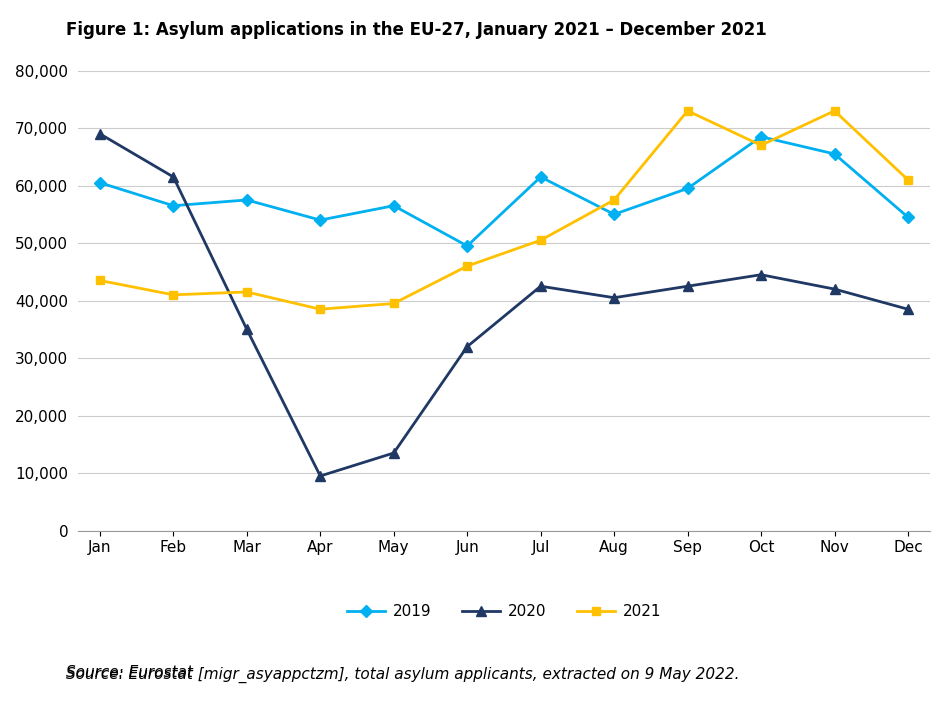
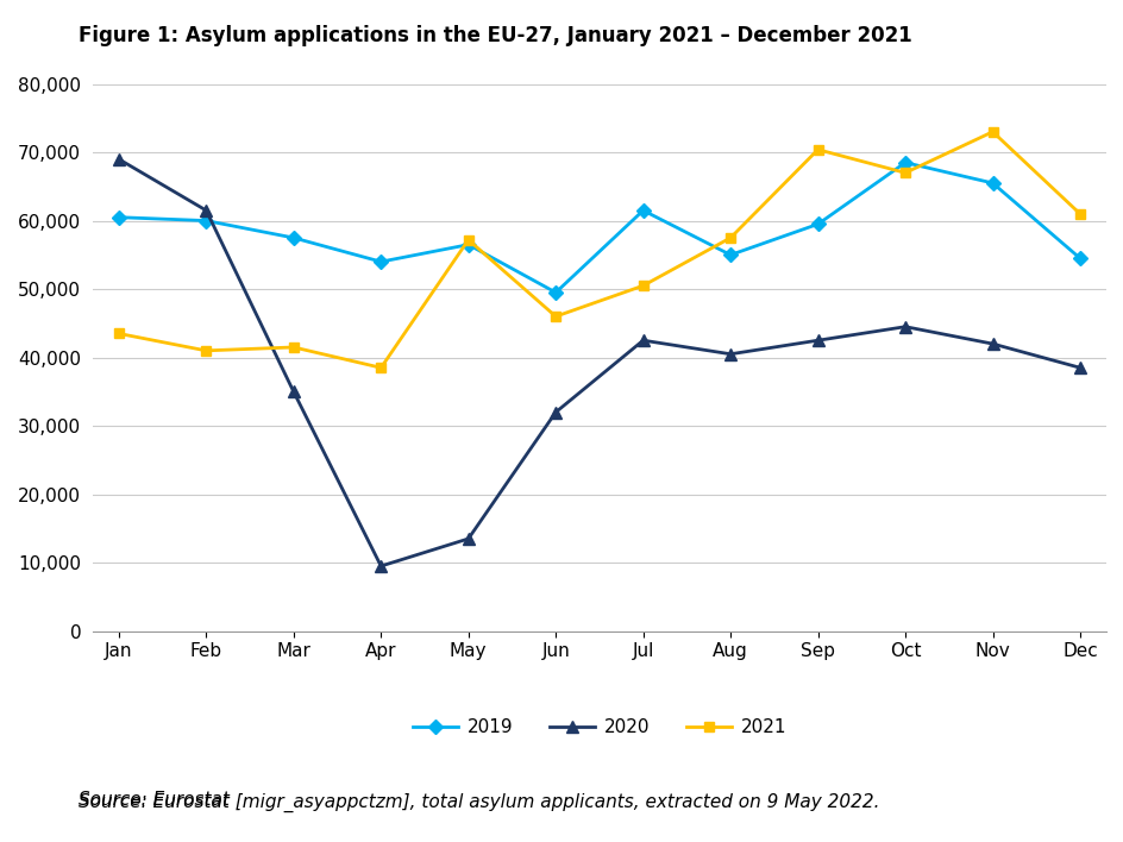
2019/Feb: 56,500 -> 60,000
2021/May: 39,500 -> 57,200
2021/Sep: 73,000 -> 70,400
